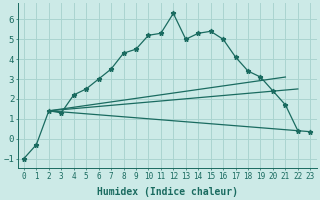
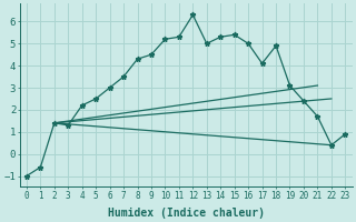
1: -0.3 -> -0.6
18: 3.4 -> 4.9
23: 0.3 -> 0.9
